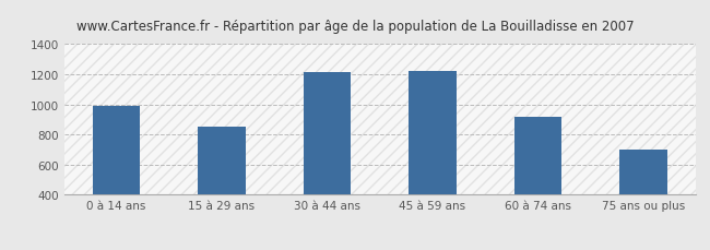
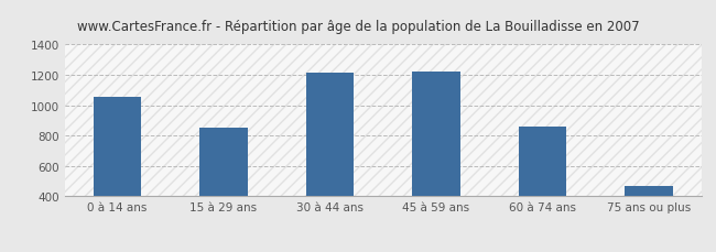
0 à 14 ans: 990 -> 1060
60 à 74 ans: 920 -> 860
75 ans ou plus: 700 -> 470
